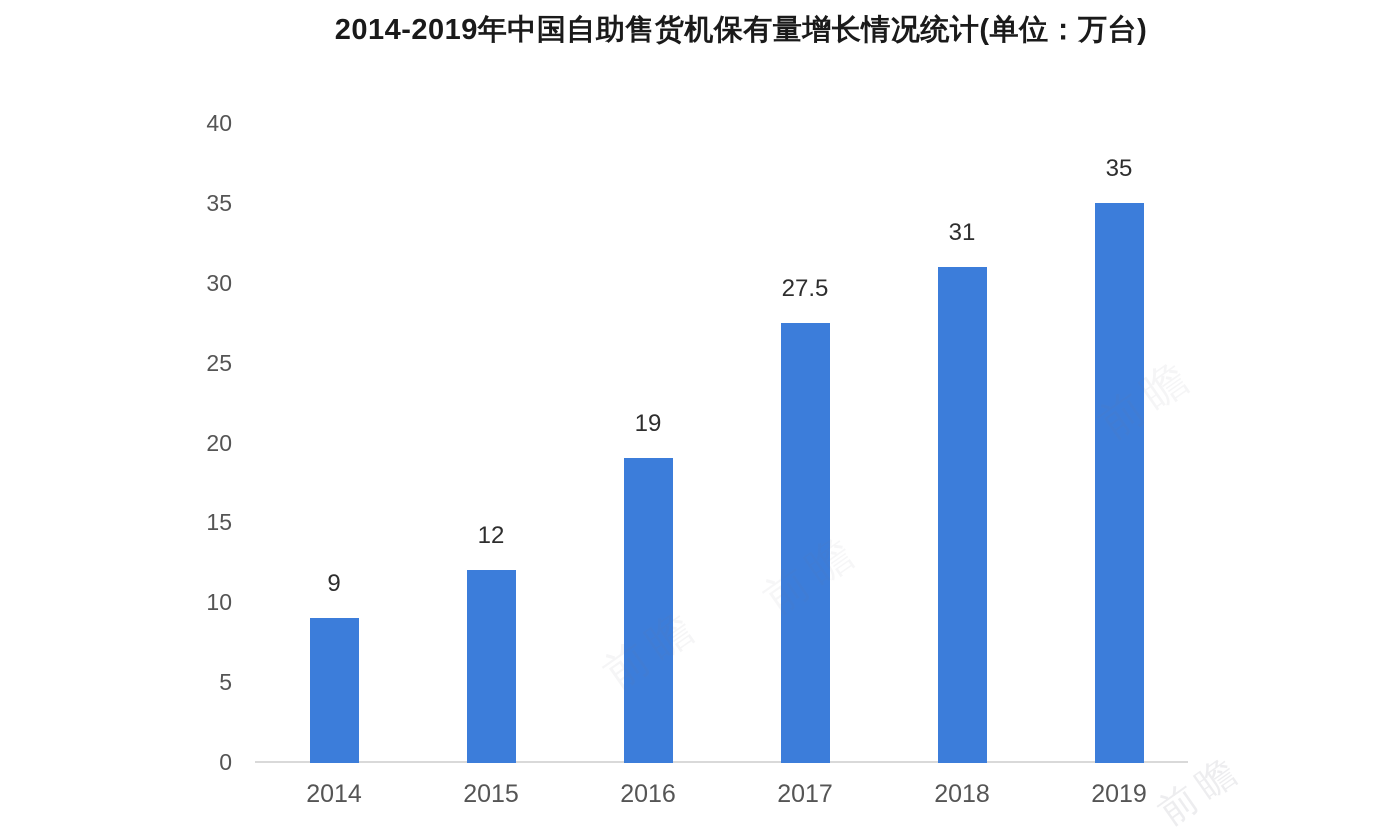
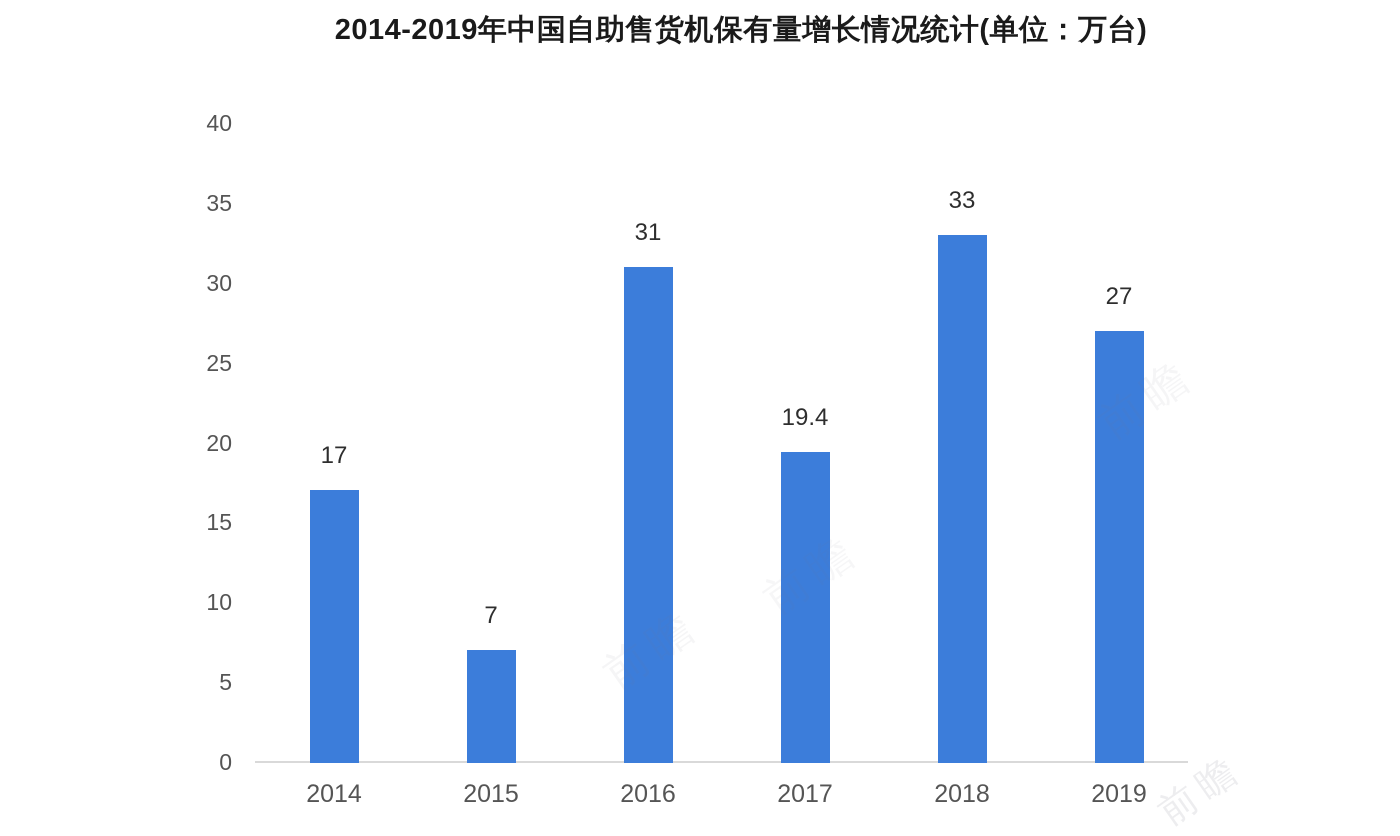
2014: 9 -> 17
2015: 12 -> 7
2016: 19 -> 31
2017: 27.5 -> 19.4
2018: 31 -> 33
2019: 35 -> 27
